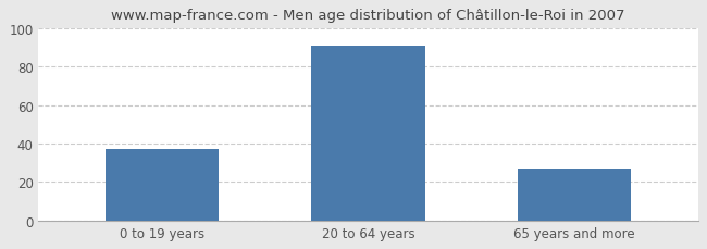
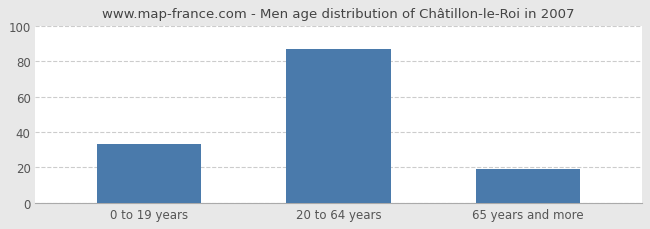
0 to 19 years: 37 -> 33
20 to 64 years: 91 -> 87
65 years and more: 27 -> 19
